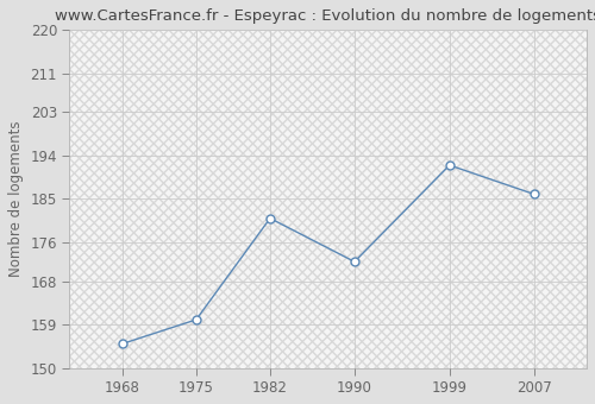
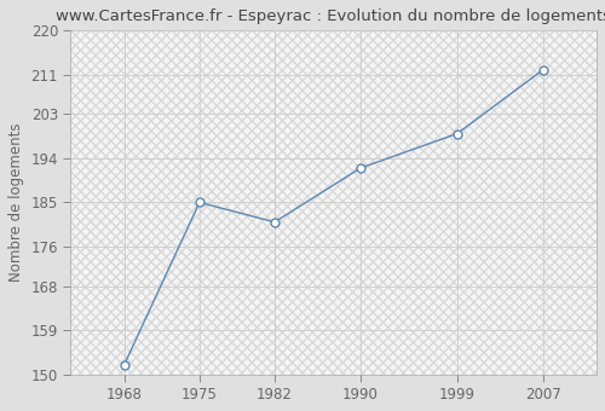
1968: 155 -> 152
1975: 160 -> 185
1990: 172 -> 192
1999: 192 -> 199
2007: 186 -> 212
